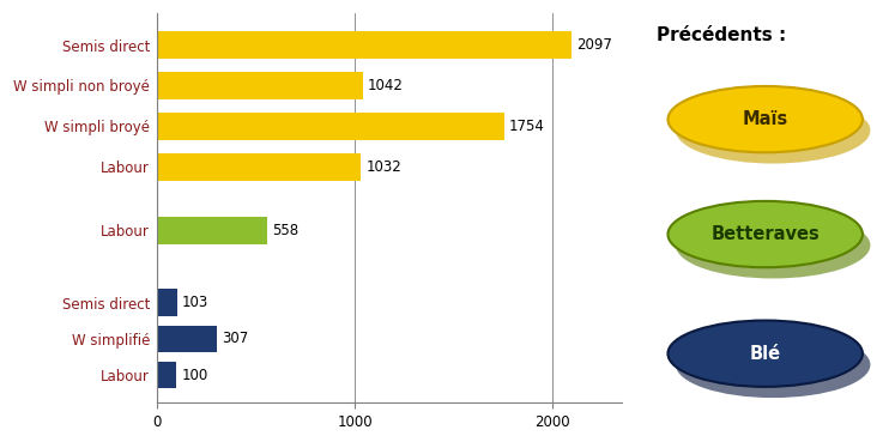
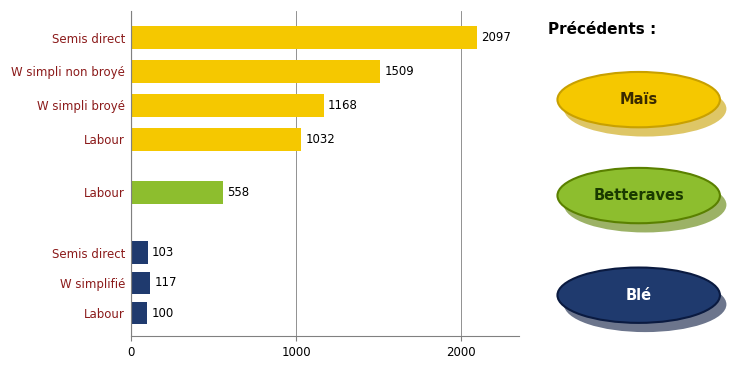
W simpli non broyé: 1042 -> 1509
W simpli broyé: 1754 -> 1168
W simplifié: 307 -> 117
